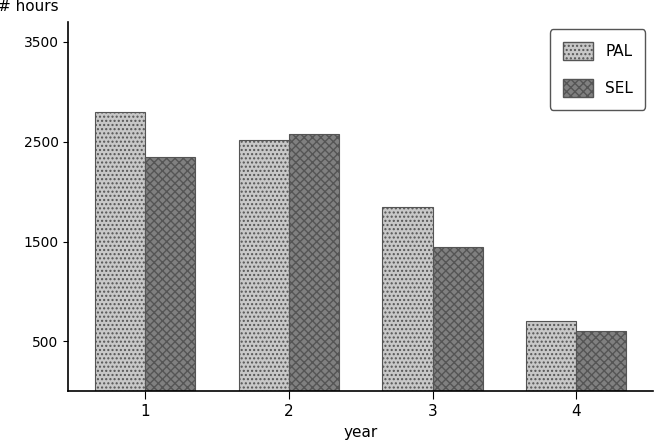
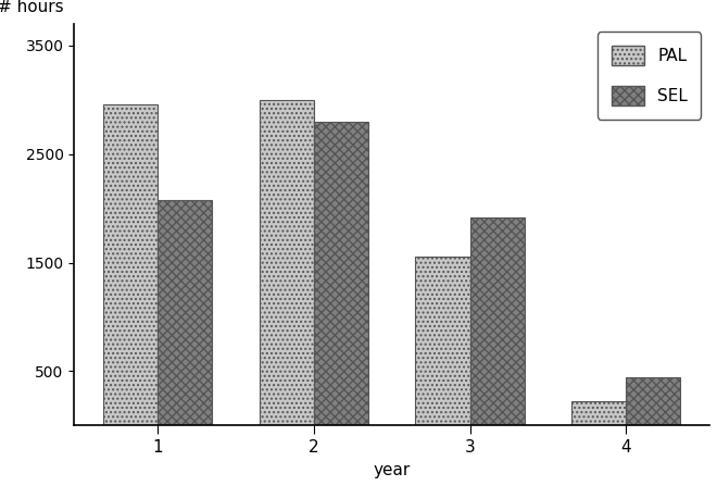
PAL/1: 2800 -> 2960
SEL/1: 2350 -> 2080
PAL/2: 2520 -> 3000
SEL/2: 2580 -> 2800
PAL/3: 1850 -> 1560
SEL/3: 1450 -> 1920
PAL/4: 700 -> 220
SEL/4: 600 -> 440
